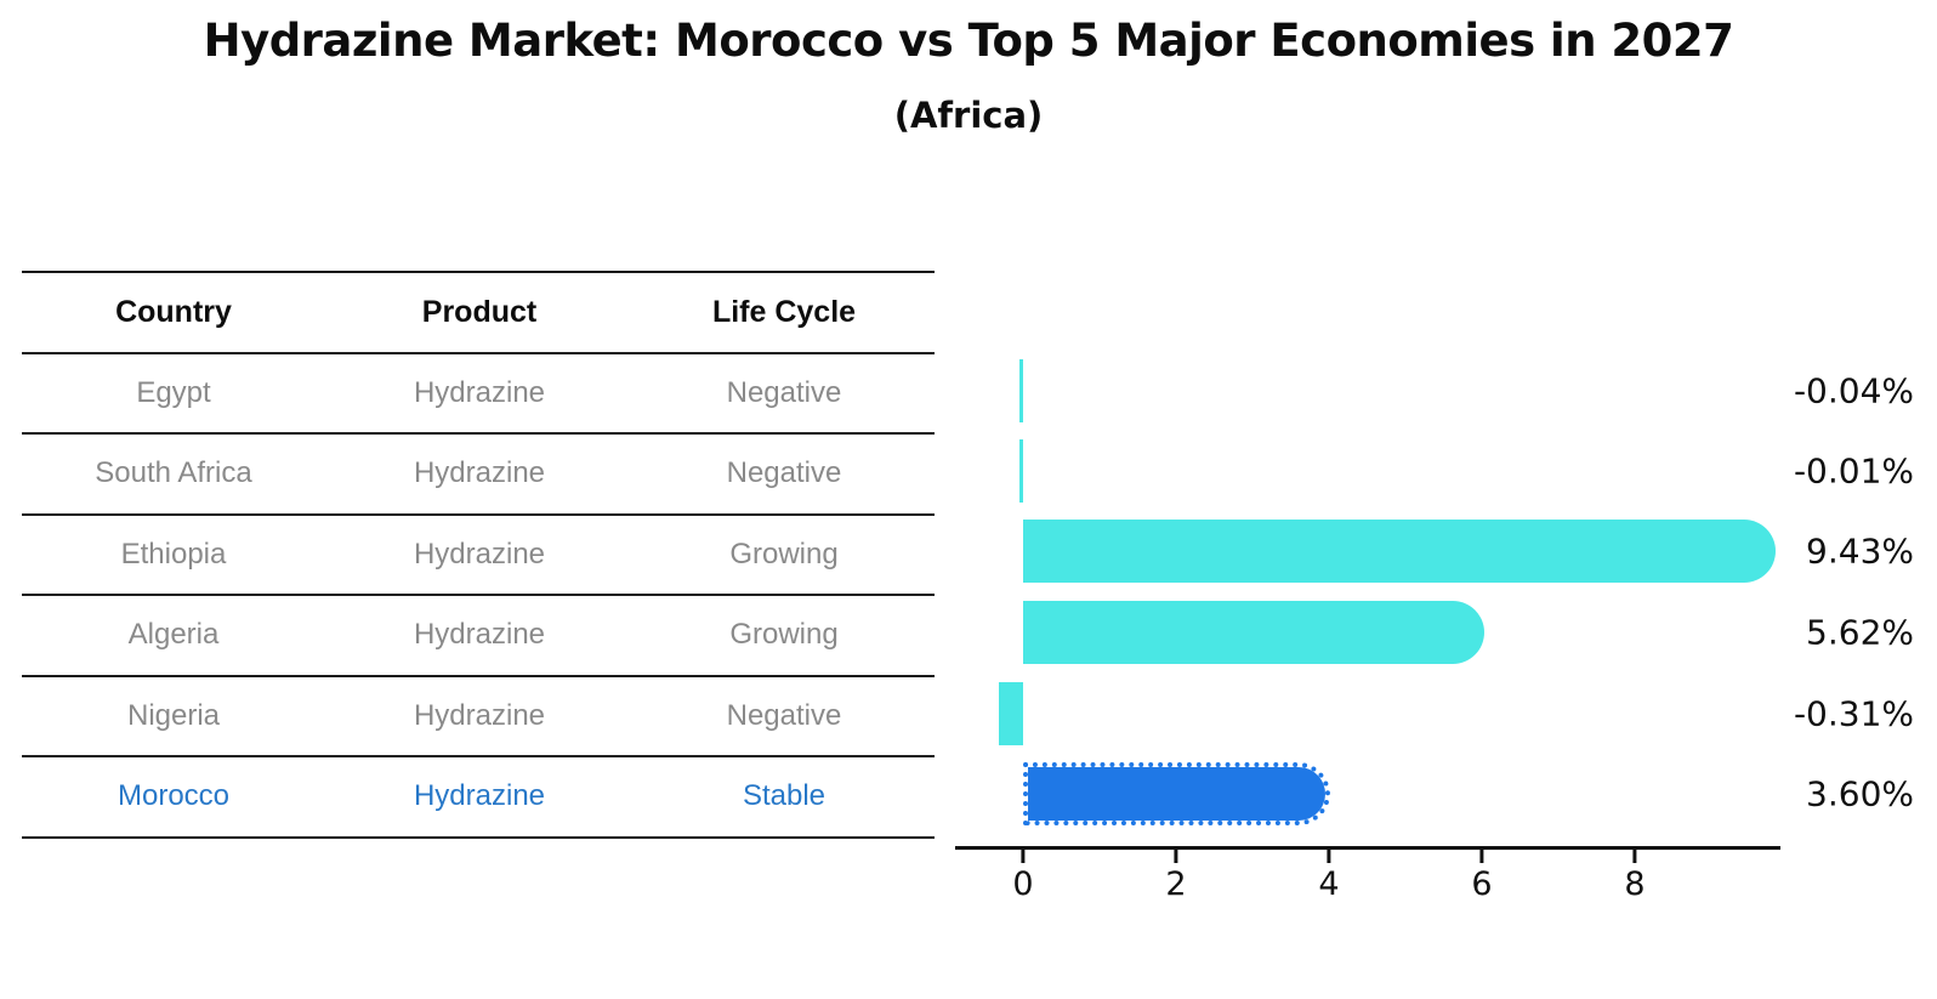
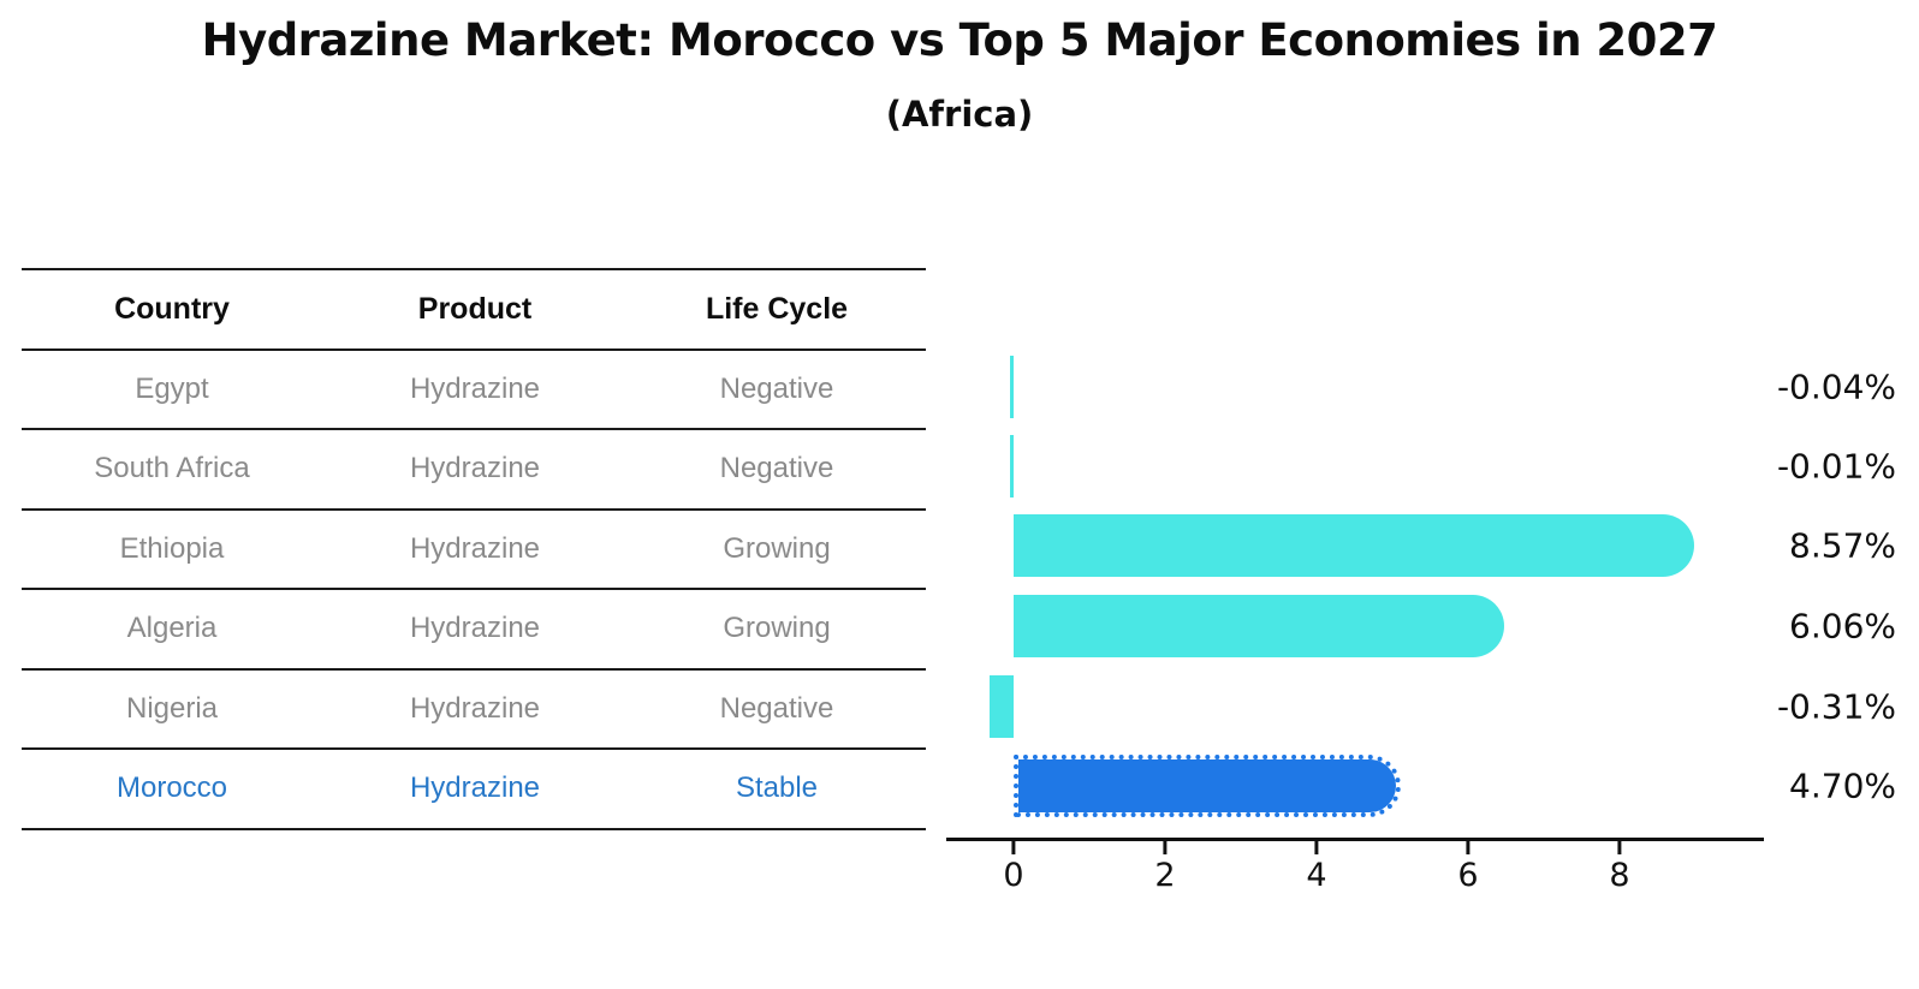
Ethiopia: 9.43% -> 8.57%
Algeria: 5.62% -> 6.06%
Morocco: 3.60% -> 4.70%
